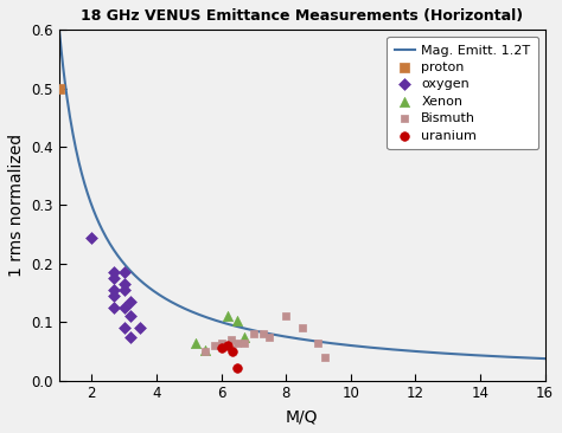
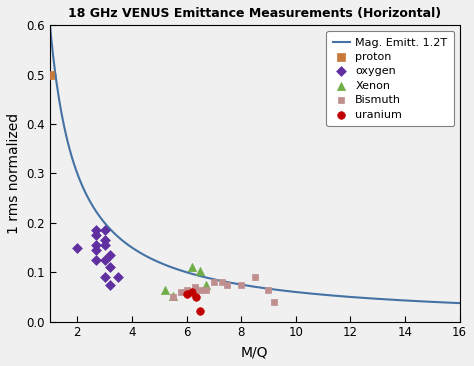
oxygen/2: 0.245 -> 0.150
Bismuth/8: 0.110 -> 0.075
